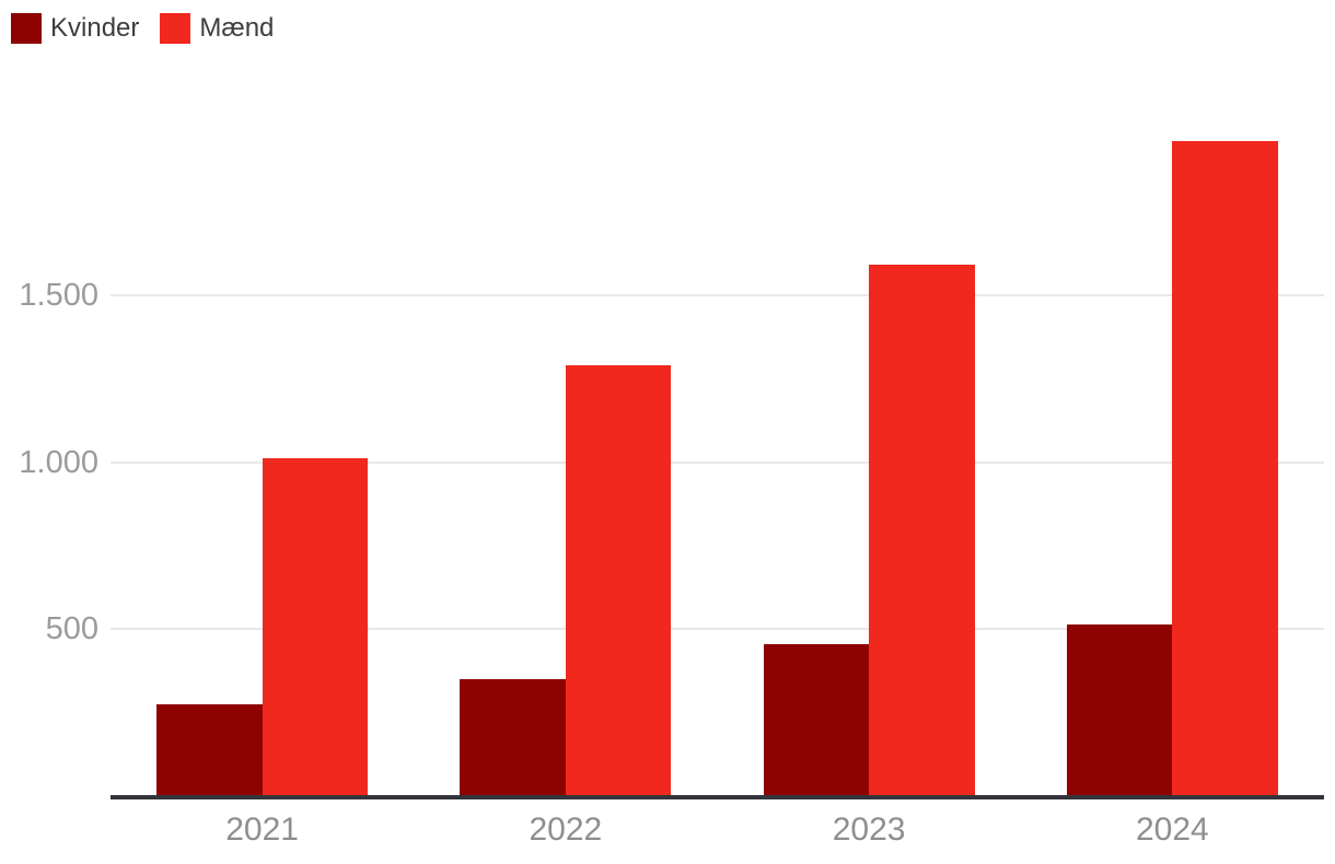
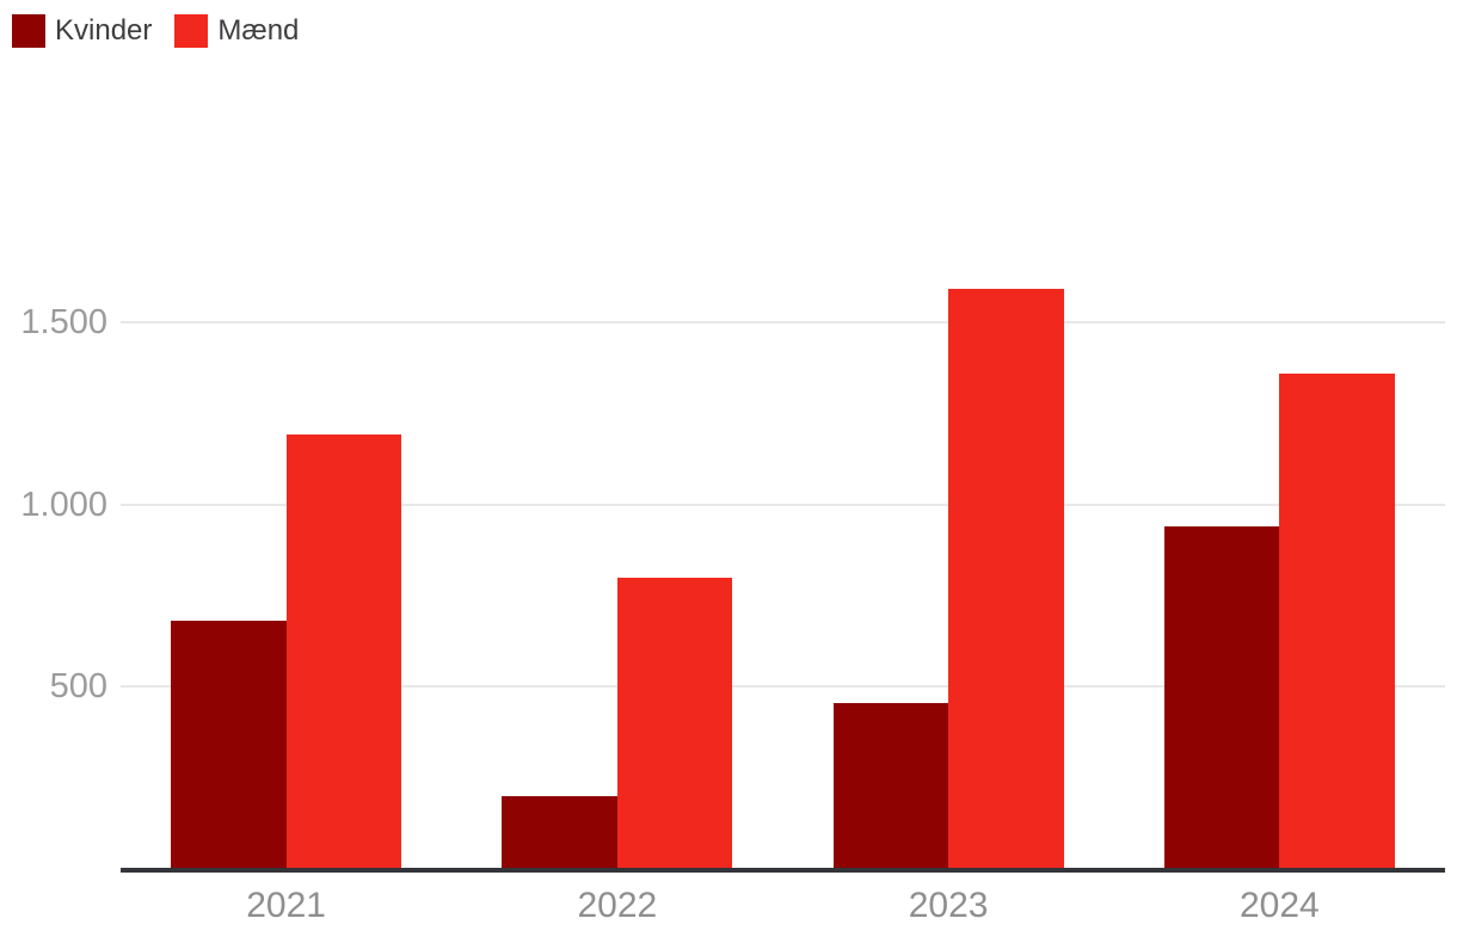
Kvinder/2021: 280 -> 680
Mænd/2021: 1010 -> 1190
Kvinder/2022: 350 -> 200
Mænd/2022: 1290 -> 800
Kvinder/2024: 520 -> 940
Mænd/2024: 1960 -> 1360
